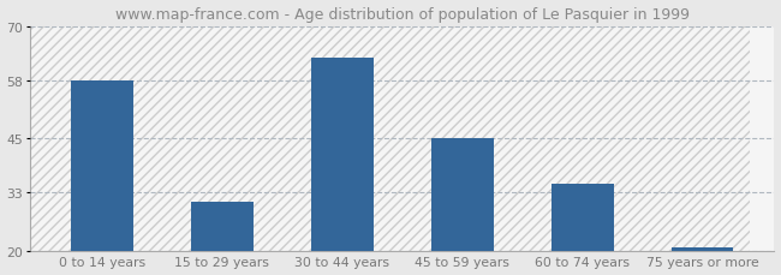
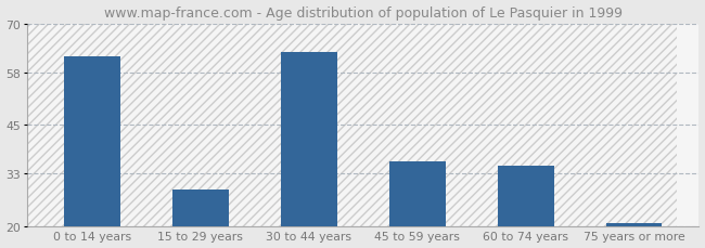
0 to 14 years: 58 -> 62
15 to 29 years: 31 -> 29
45 to 59 years: 45 -> 36
